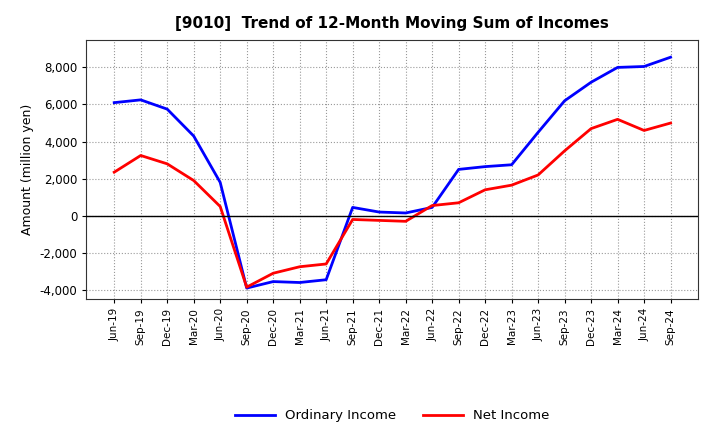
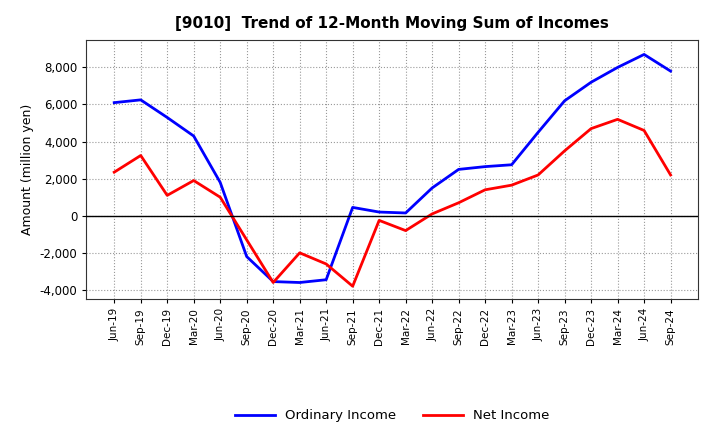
Ordinary Income/Dec-19: 5,800 -> 5,300
Net Income/Dec-19: 2,800 -> 1,100
Net Income/Jun-20: 500 -> 1,000
Ordinary Income/Sep-20: -3,900 -> -2,200
Net Income/Sep-20: -3,800 -> -1,300
Net Income/Dec-20: -3,100 -> -3,600
Net Income/Mar-21: -2,800 -> -2,000
Net Income/Sep-21: -200 -> -3,800
Net Income/Mar-22: -300 -> -800
Ordinary Income/Jun-22: 400 -> 1,500
Net Income/Jun-22: 600 -> 100
Ordinary Income/Jun-24: 8,000 -> 8,700
Ordinary Income/Sep-24: 8,600 -> 7,800
Net Income/Sep-24: 5,000 -> 2,200
